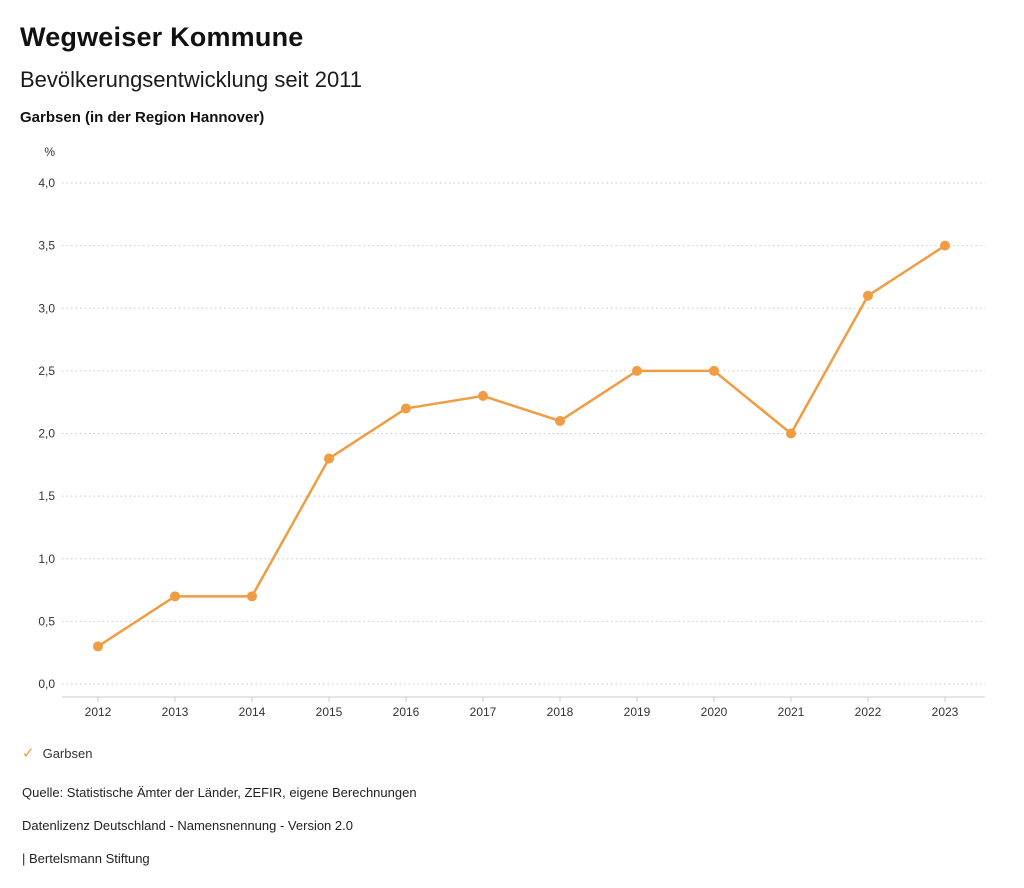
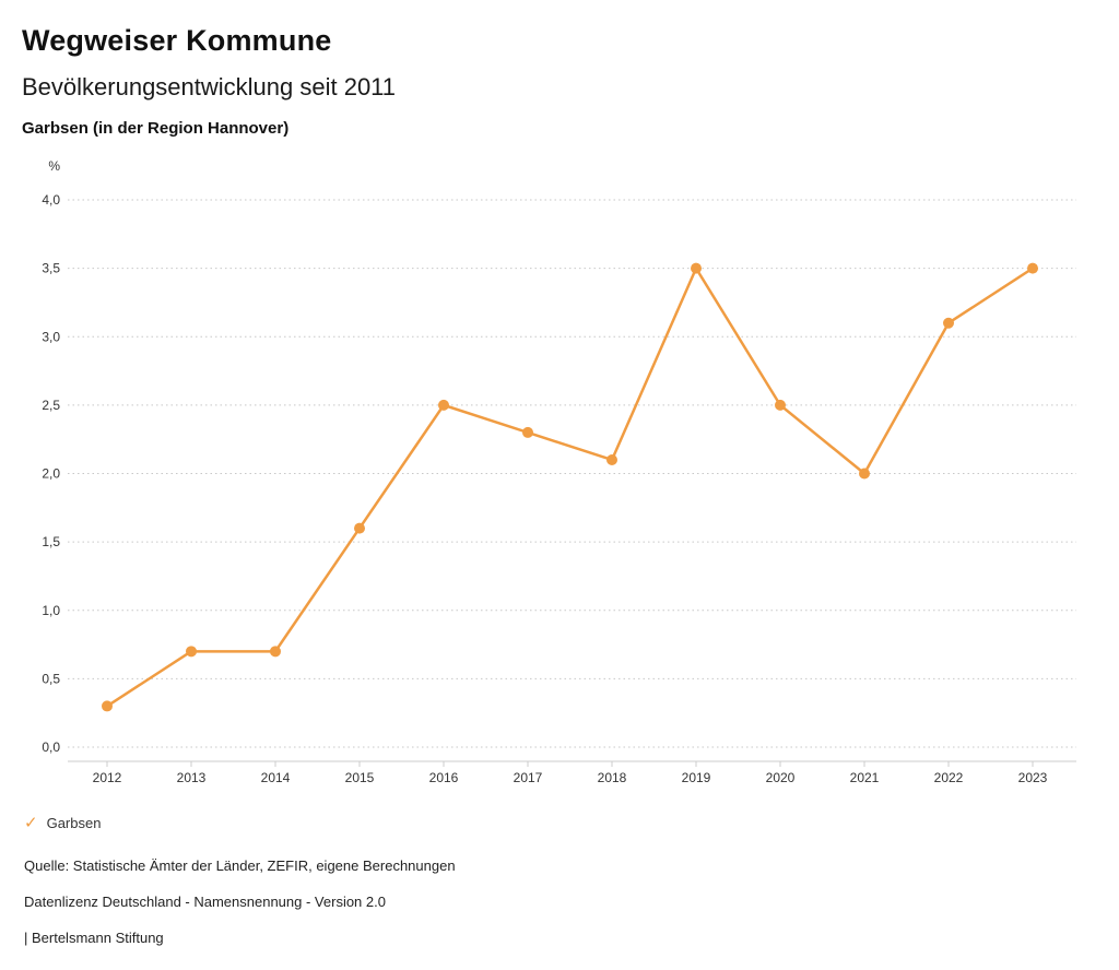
2015: 1,8 -> 1,6
2016: 2,2 -> 2,5
2019: 2,5 -> 3,5
